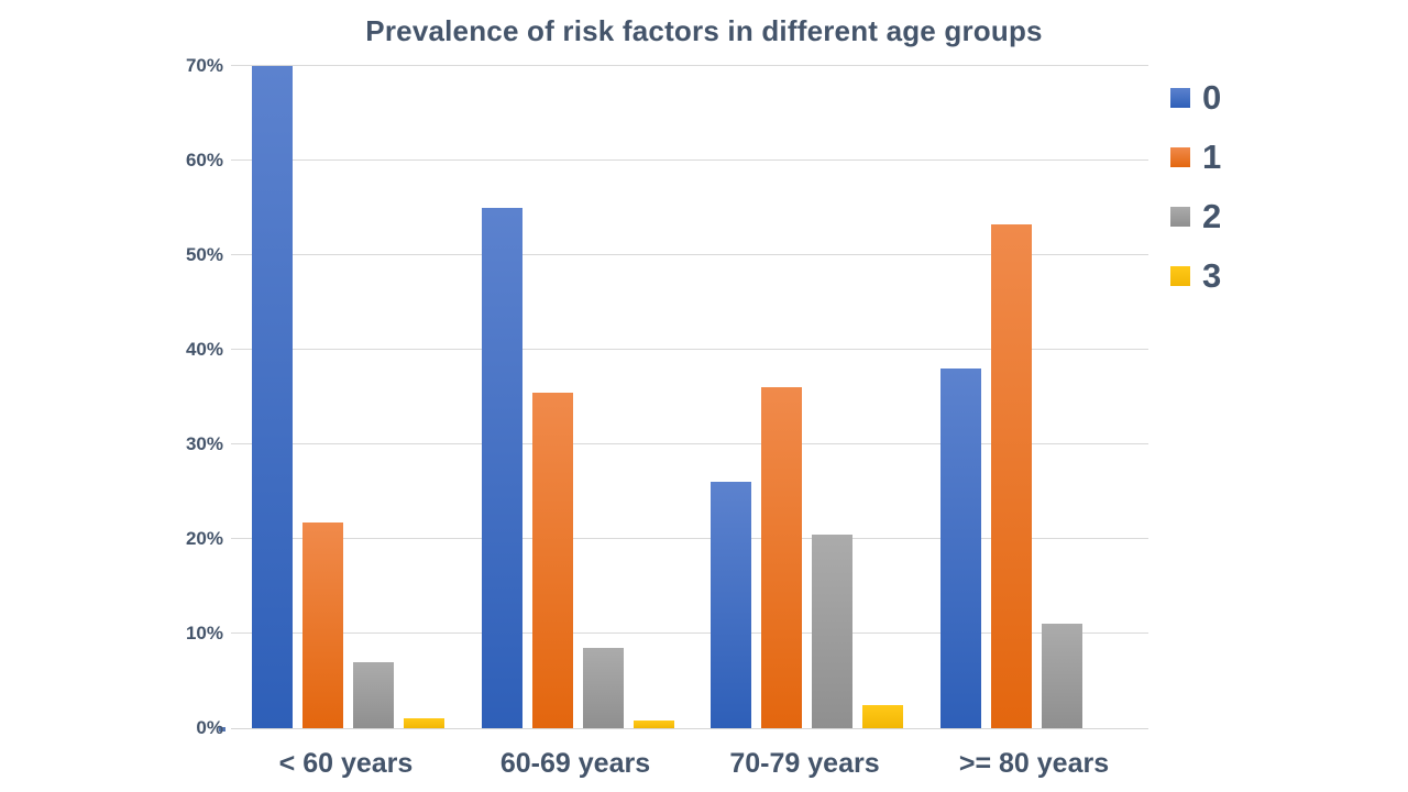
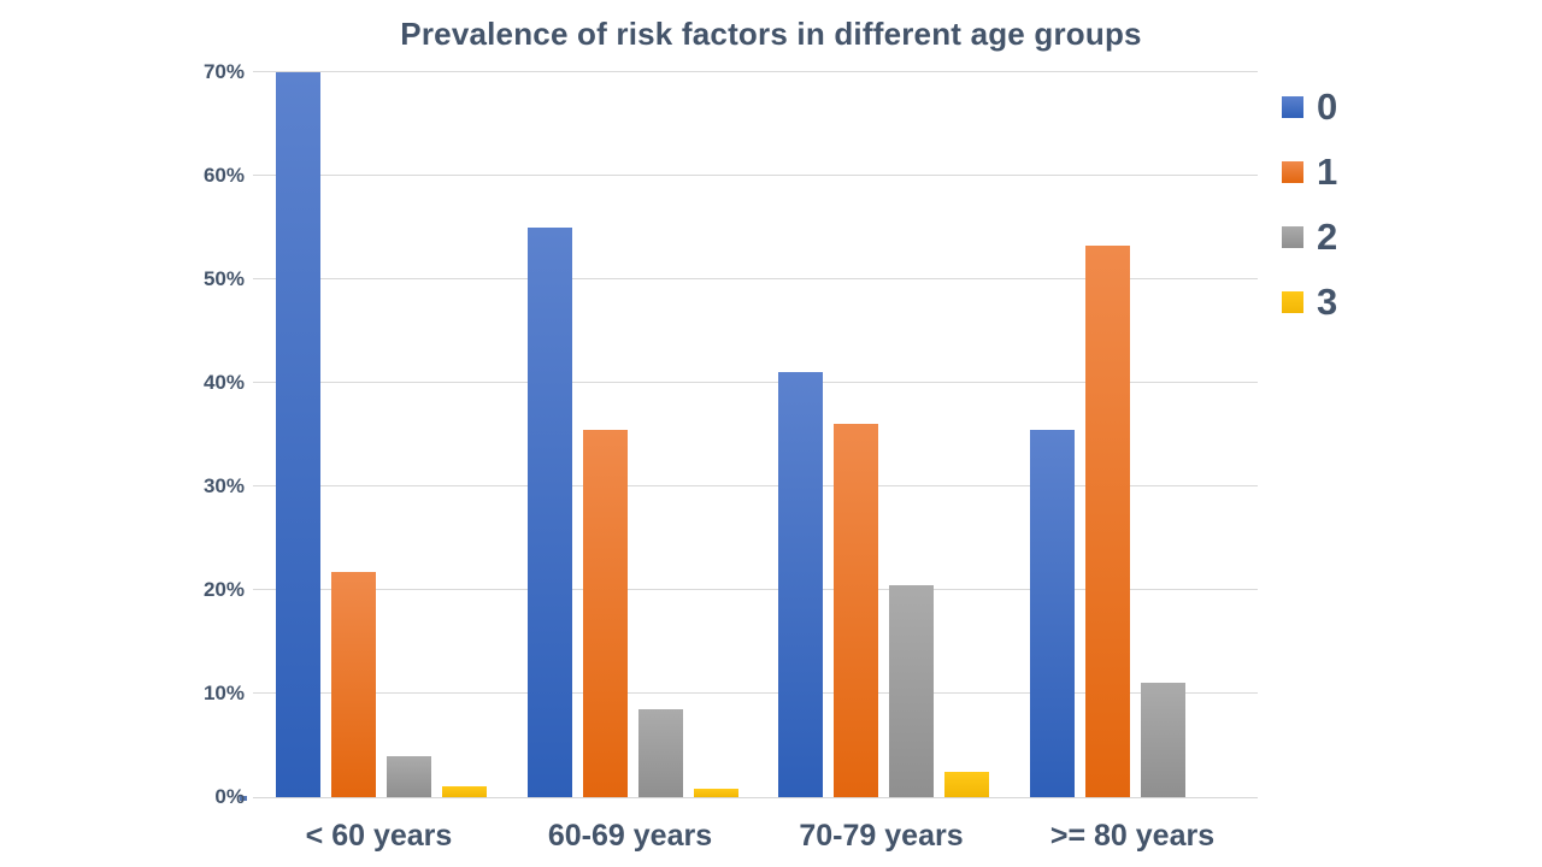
2/< 60 years: 7% -> 4%
0/70-79 years: 26% -> 41%
0/>= 80 years: 38% -> 36%
